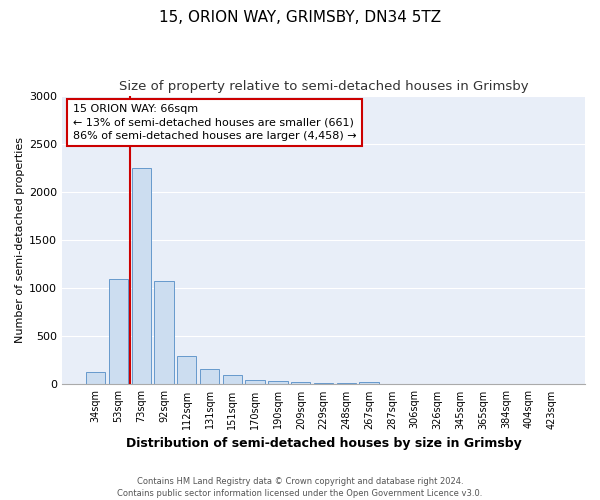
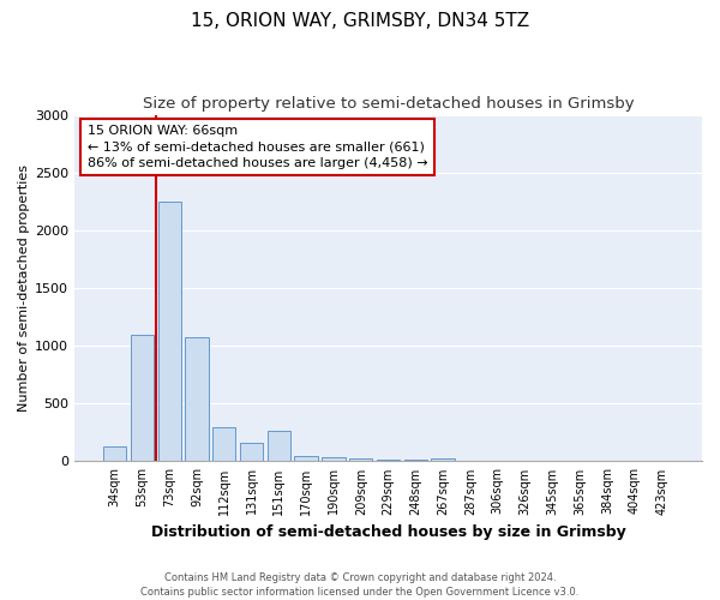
151sqm: 100 -> 260
